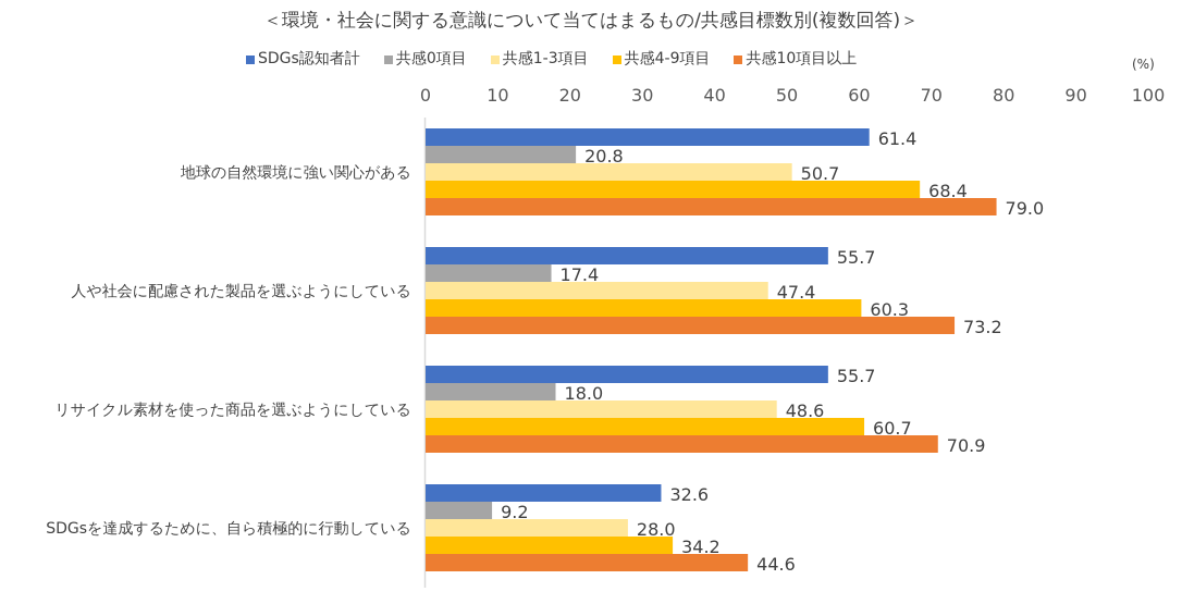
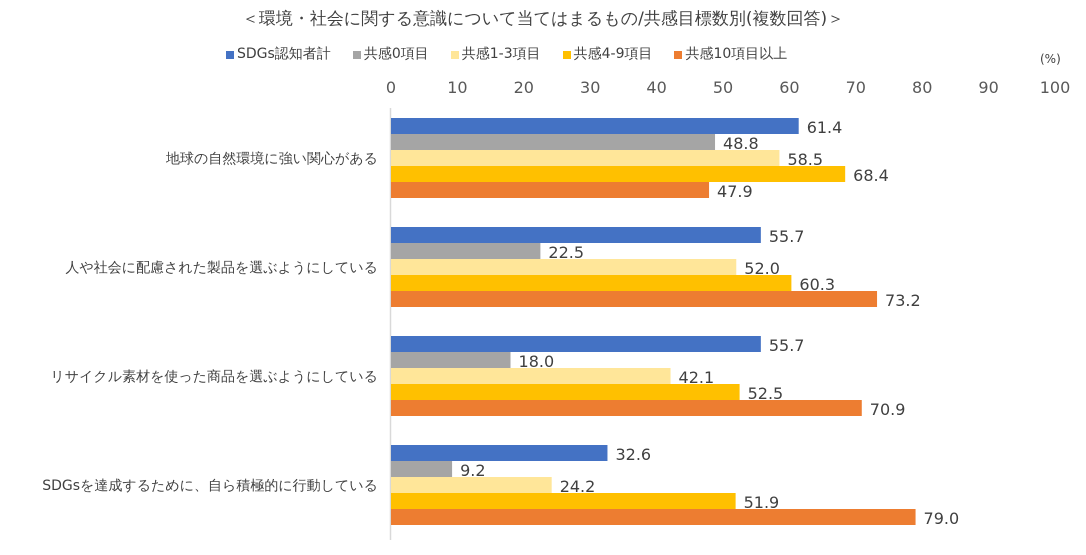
共感0項目/地球の自然環境に強い関心がある: 20.8 -> 48.8
共感1-3項目/地球の自然環境に強い関心がある: 50.7 -> 58.5
共感10項目以上/地球の自然環境に強い関心がある: 79.0 -> 47.9
共感0項目/人や社会に配慮された製品を選ぶようにしている: 17.4 -> 22.5
共感1-3項目/人や社会に配慮された製品を選ぶようにしている: 47.4 -> 52.0
共感1-3項目/リサイクル素材を使った商品を選ぶようにしている: 48.6 -> 42.1
共感4-9項目/リサイクル素材を使った商品を選ぶようにしている: 60.7 -> 52.5
共感1-3項目/SDGsを達成するために、自ら積極的に行動している: 28.0 -> 24.2
共感4-9項目/SDGsを達成するために、自ら積極的に行動している: 34.2 -> 51.9
共感10項目以上/SDGsを達成するために、自ら積極的に行動している: 44.6 -> 79.0
